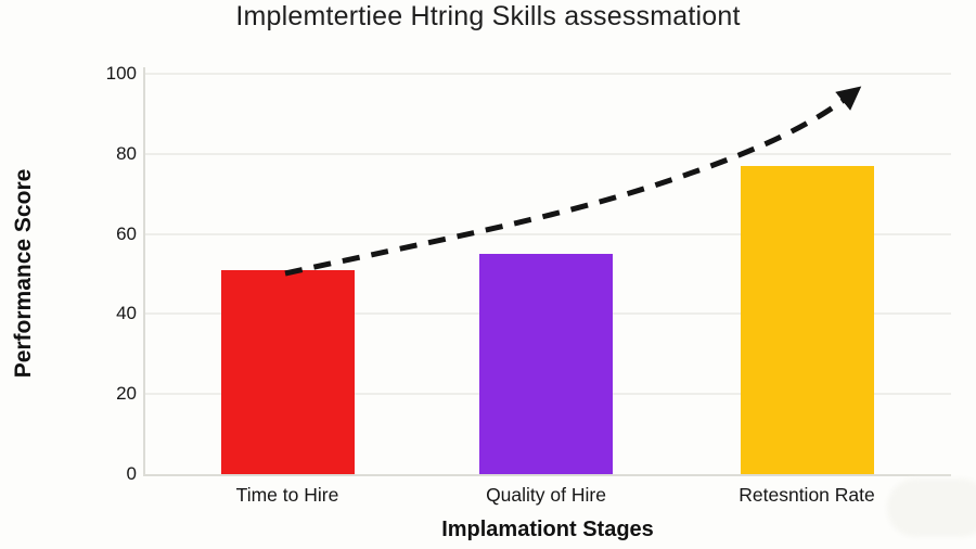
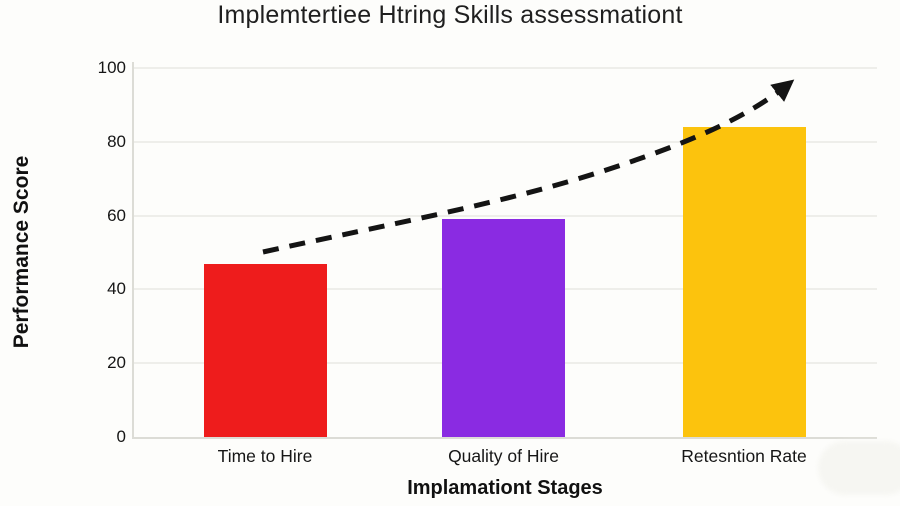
Time to Hire: 51 -> 47
Quality of Hire: 55 -> 59
Retesntion Rate: 77 -> 84
